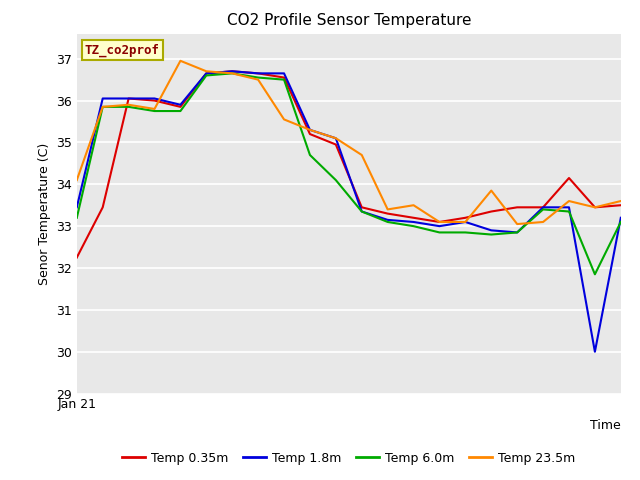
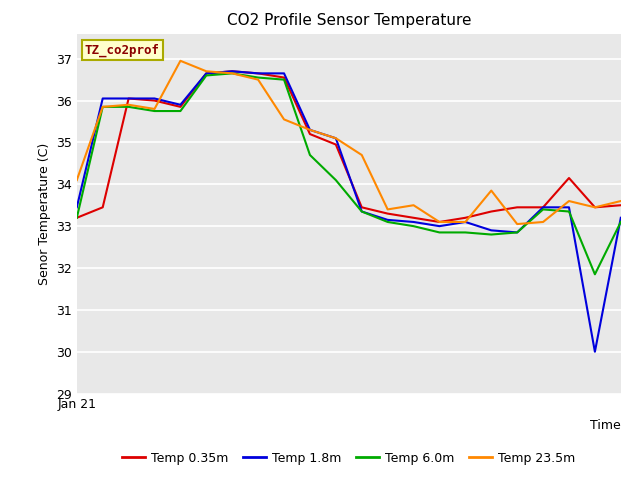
Temp 0.35m/Jan 21: 32.25 -> 33.20
